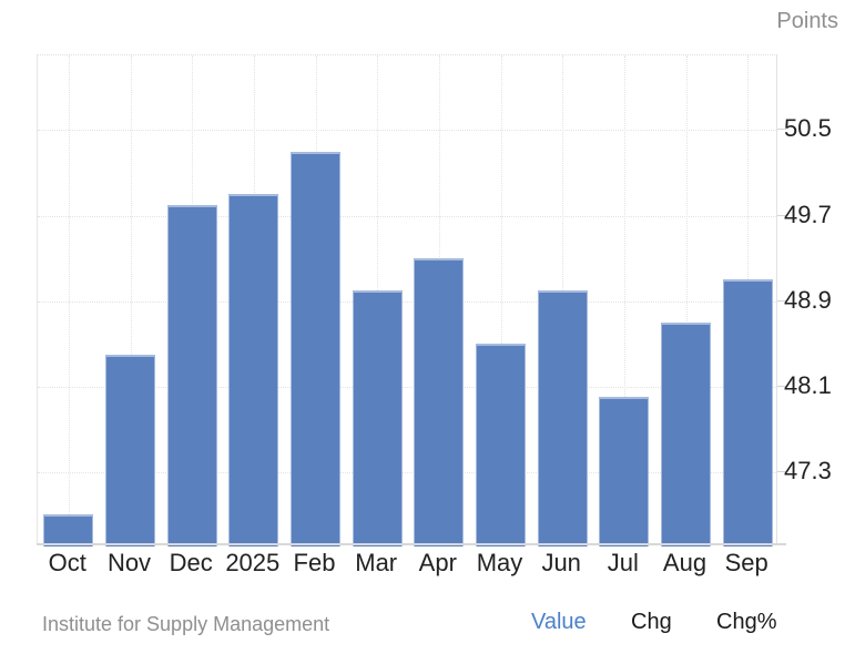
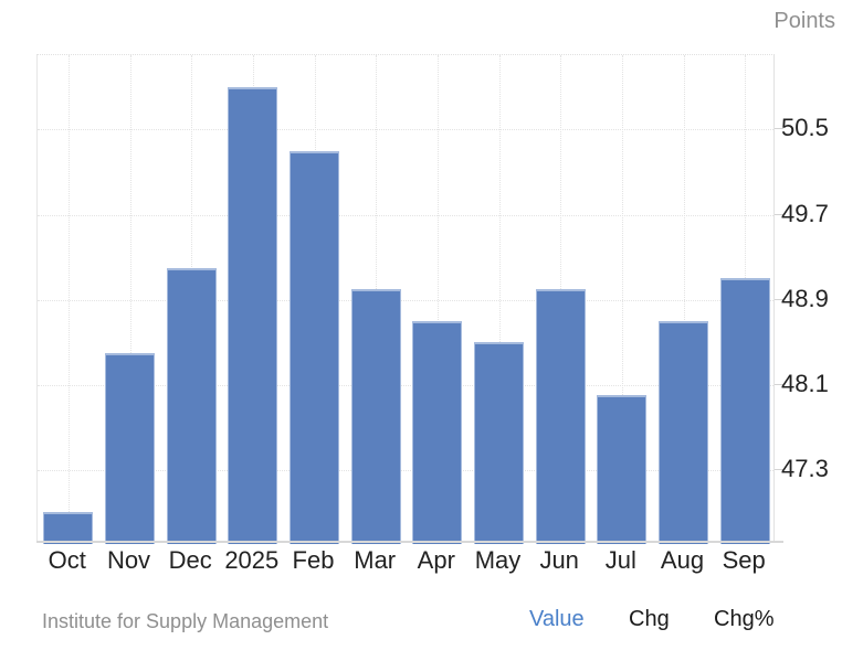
Dec: 49.8 -> 49.2
2025: 49.9 -> 50.9
Apr: 49.3 -> 48.7
